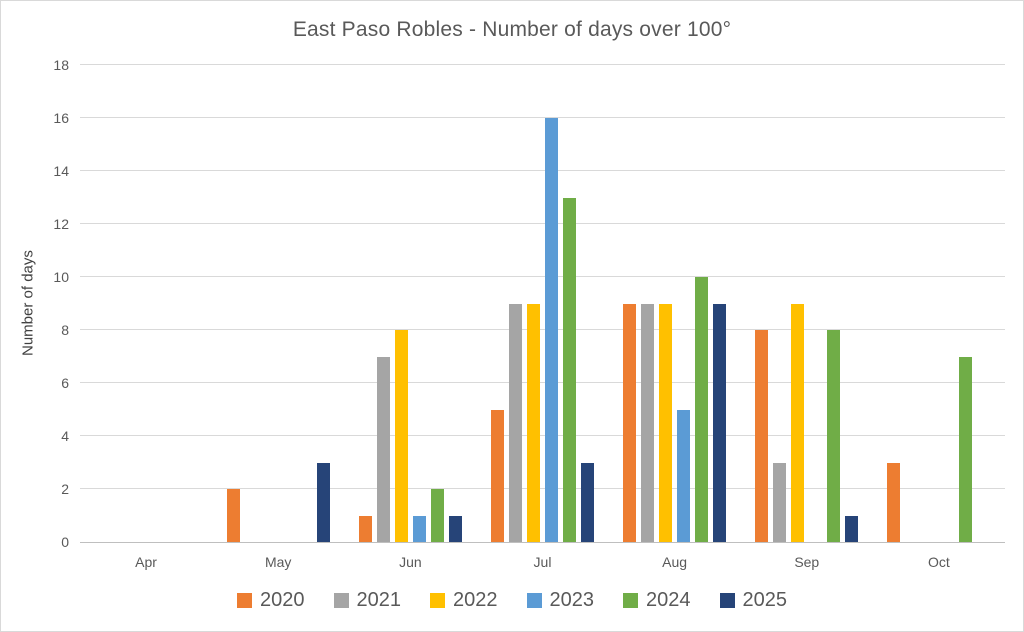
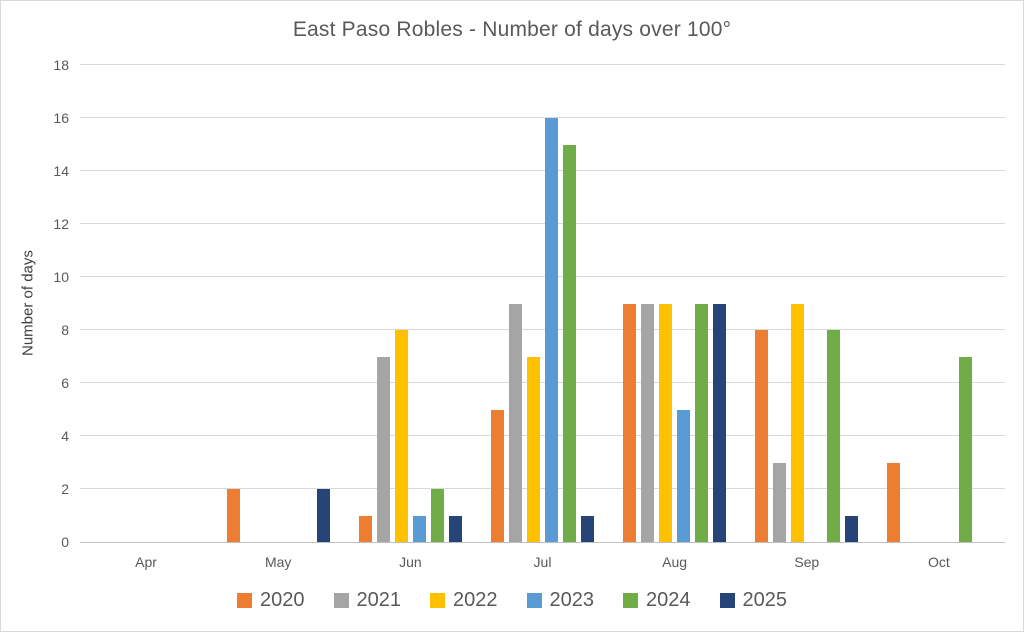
2025/May: 3 -> 2
2022/Jul: 9 -> 7
2024/Jul: 13 -> 15
2025/Jul: 3 -> 1
2024/Aug: 10 -> 9
